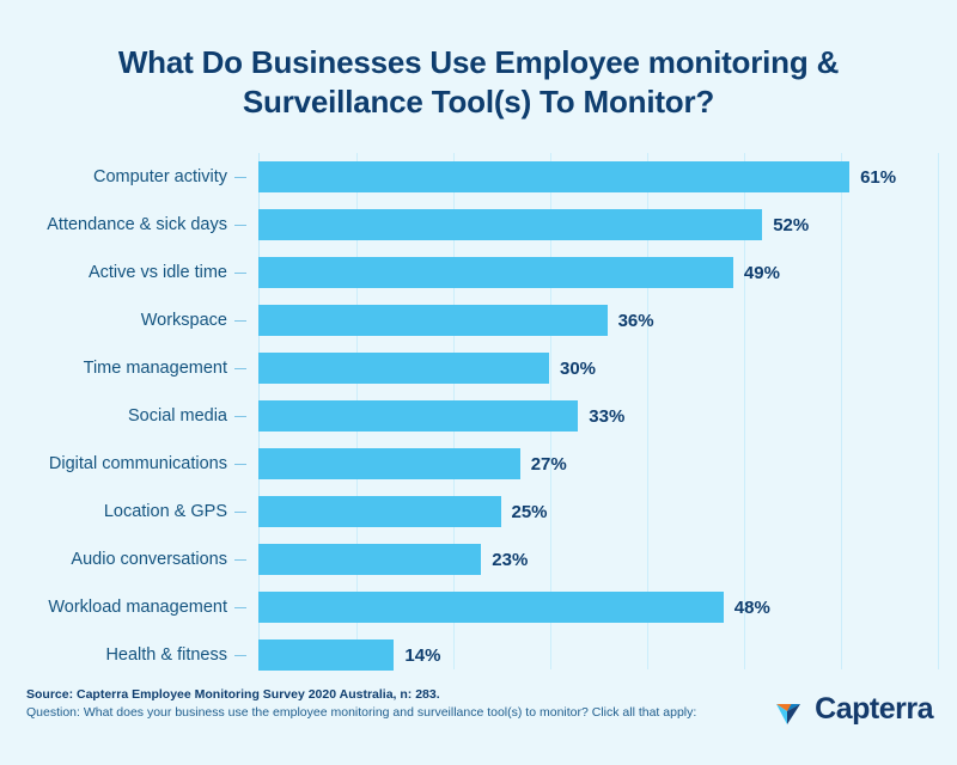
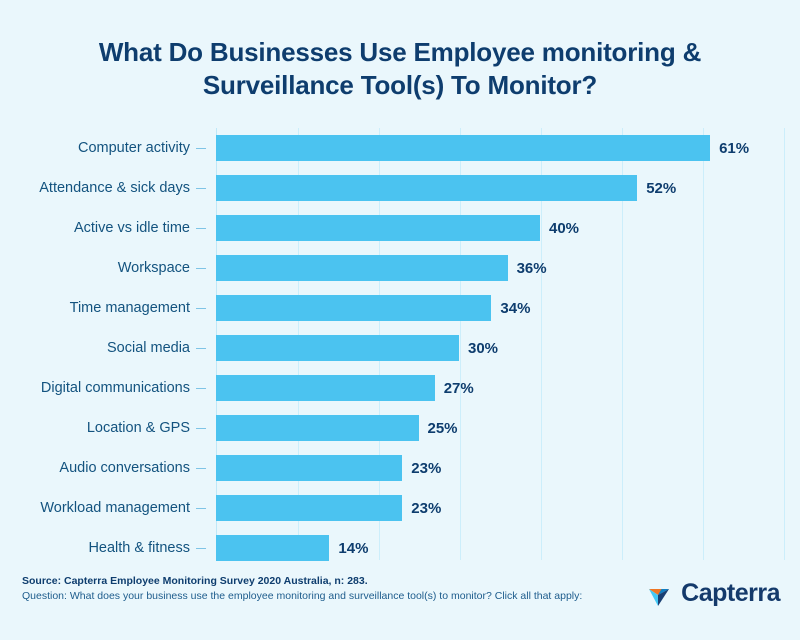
Active vs idle time: 49% -> 40%
Time management: 30% -> 34%
Social media: 33% -> 30%
Workload management: 48% -> 23%
